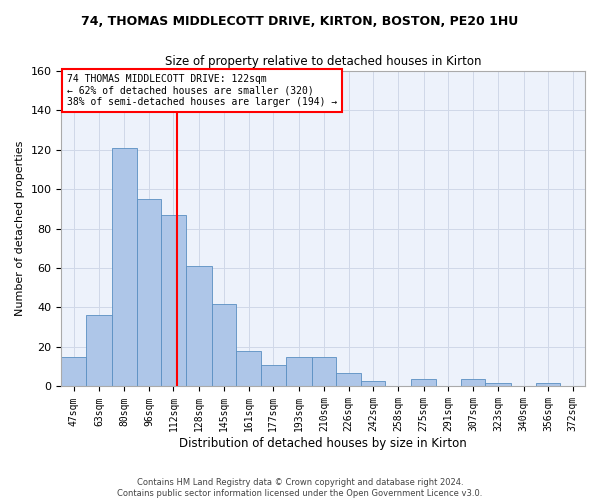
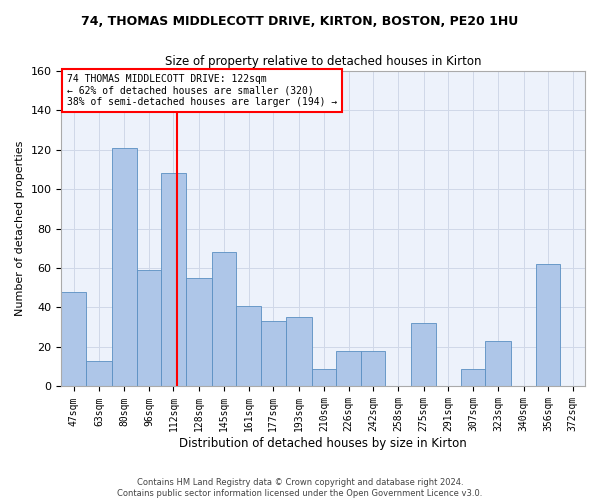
47sqm: 15 -> 48
63sqm: 36 -> 13
96sqm: 95 -> 59
112sqm: 87 -> 108
128sqm: 61 -> 55
145sqm: 42 -> 68
161sqm: 18 -> 41
177sqm: 11 -> 33
193sqm: 15 -> 35
210sqm: 15 -> 9
226sqm: 7 -> 18
242sqm: 3 -> 18
275sqm: 4 -> 32
307sqm: 4 -> 9
323sqm: 2 -> 23
356sqm: 2 -> 62
